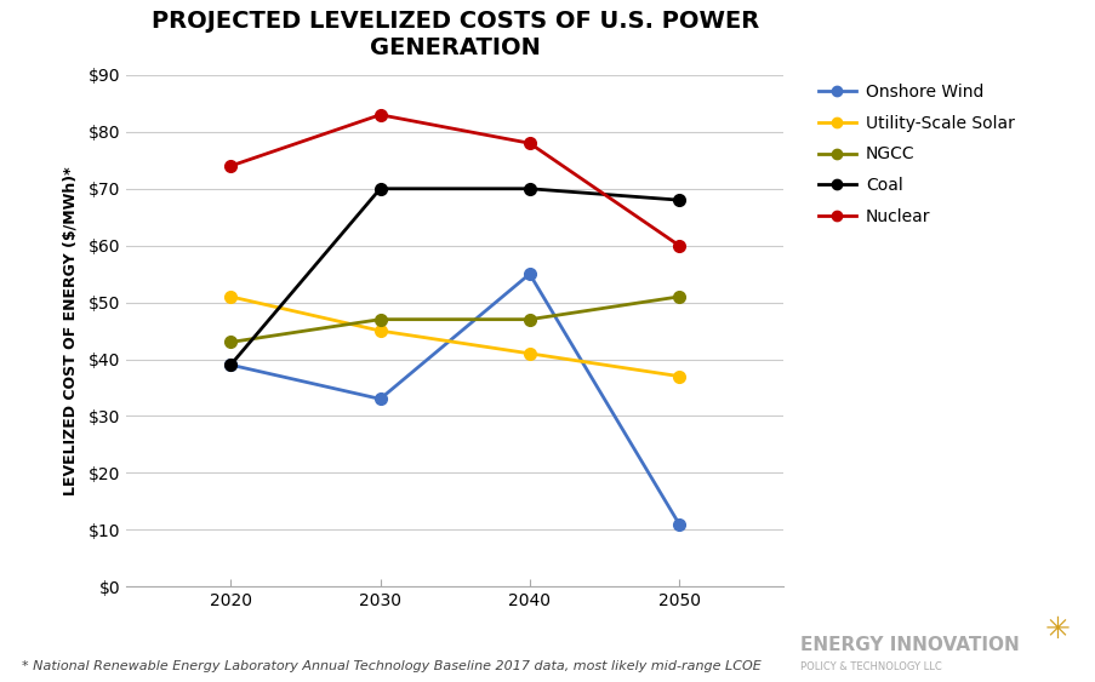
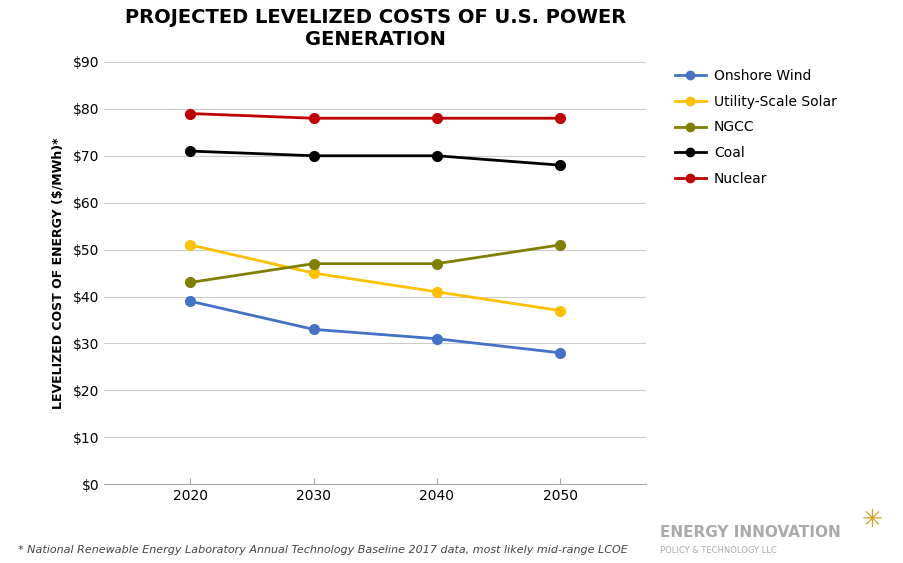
Coal/2020: $39 -> $71
Nuclear/2020: $74 -> $79
Nuclear/2030: $83 -> $78
Onshore Wind/2040: $55 -> $31
Onshore Wind/2050: $11 -> $28
Nuclear/2050: $60 -> $78
